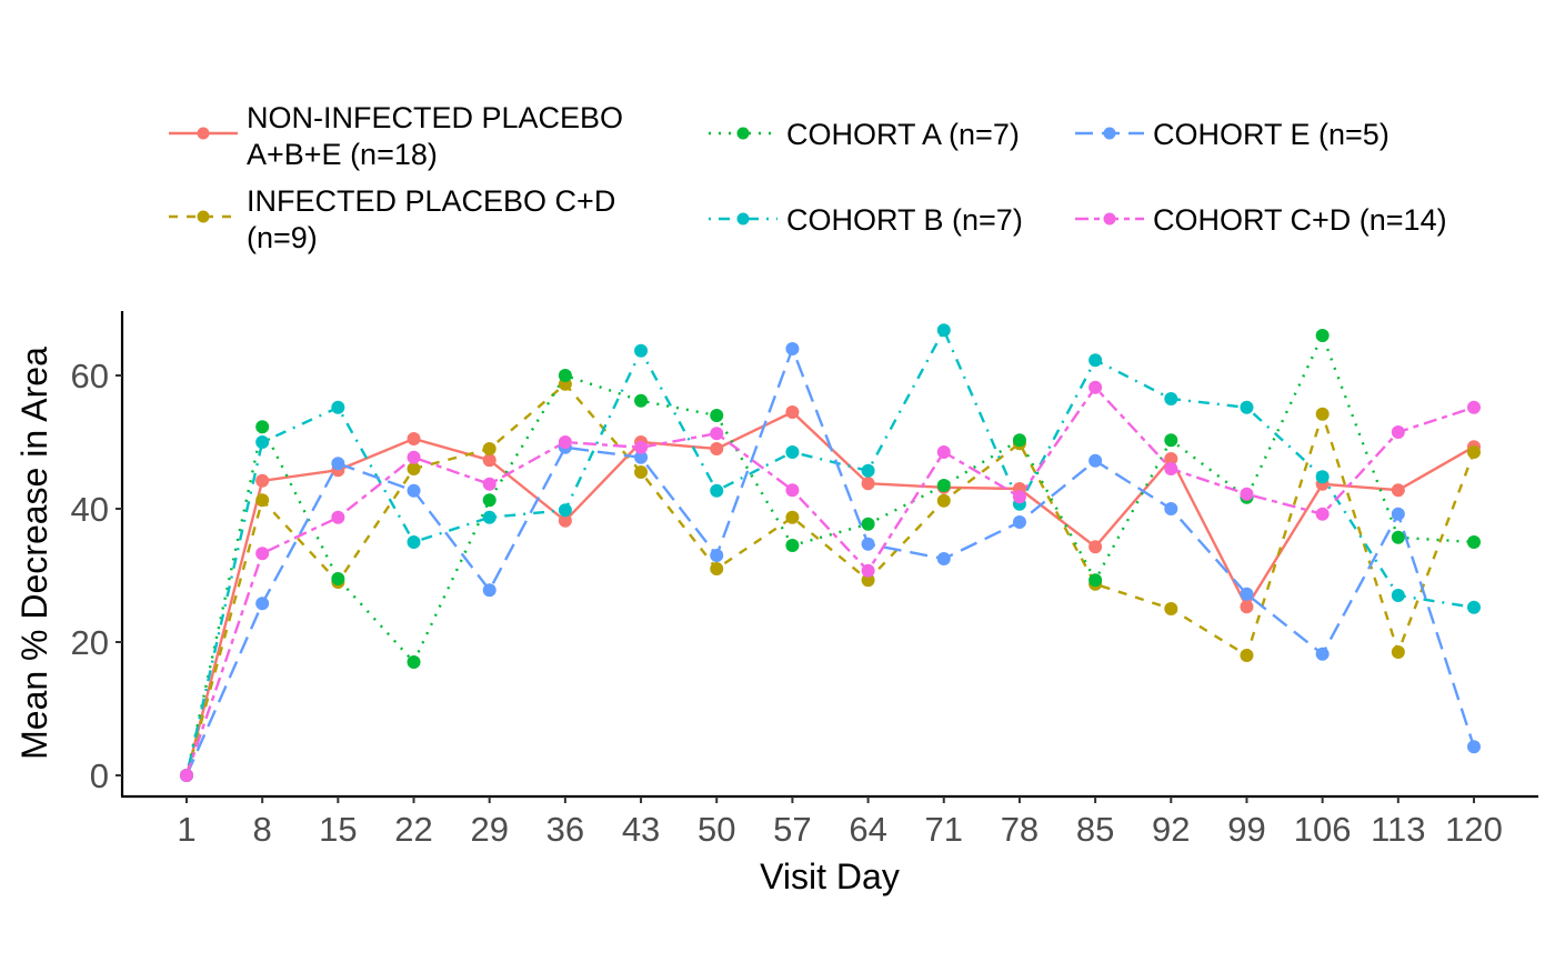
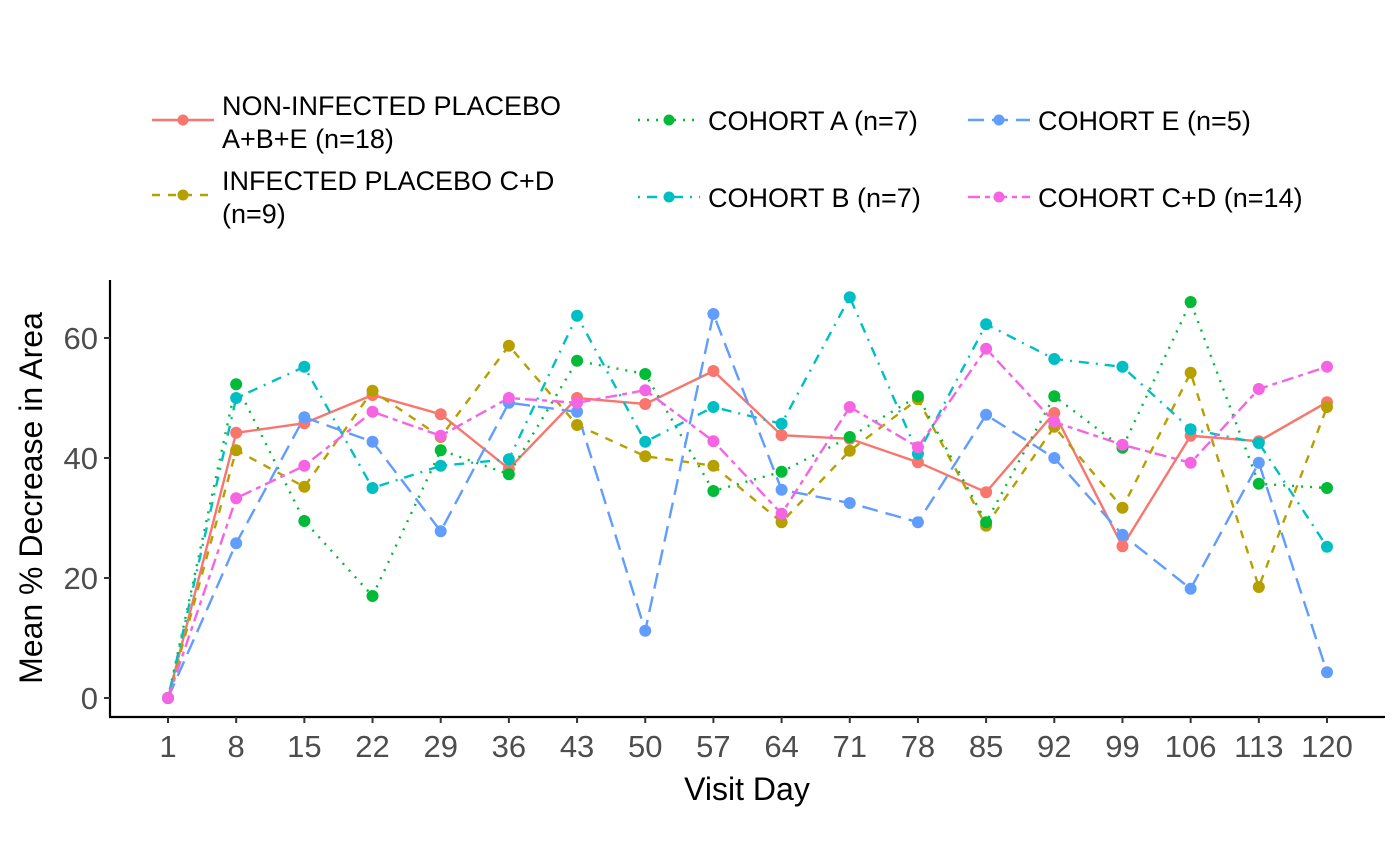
INFECTED PLACEBO C+D (n=9)/15: 29 -> 35
INFECTED PLACEBO C+D (n=9)/22: 46 -> 51
INFECTED PLACEBO C+D (n=9)/29: 49 -> 44
COHORT A (n=7)/36: 60 -> 37
INFECTED PLACEBO C+D (n=9)/50: 31 -> 40
COHORT E (n=5)/50: 33 -> 11
NON-INFECTED PLACEBO A+B+E (n=18)/78: 43 -> 39
COHORT E (n=5)/78: 38 -> 29
INFECTED PLACEBO C+D (n=9)/92: 25 -> 45
INFECTED PLACEBO C+D (n=9)/99: 18 -> 32
COHORT B (n=7)/113: 27 -> 42
